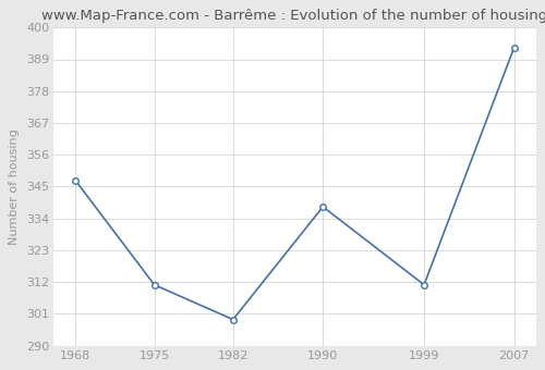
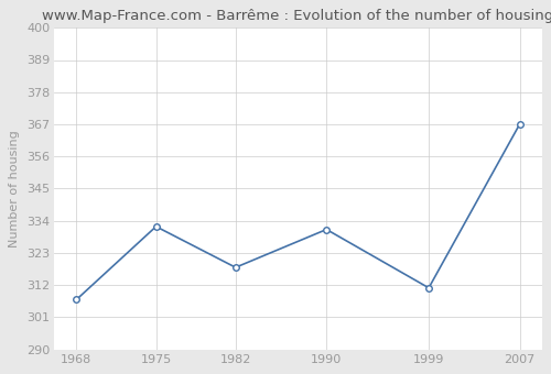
1968: 347 -> 307
1975: 311 -> 332
1982: 299 -> 318
1990: 338 -> 331
2007: 393 -> 367
